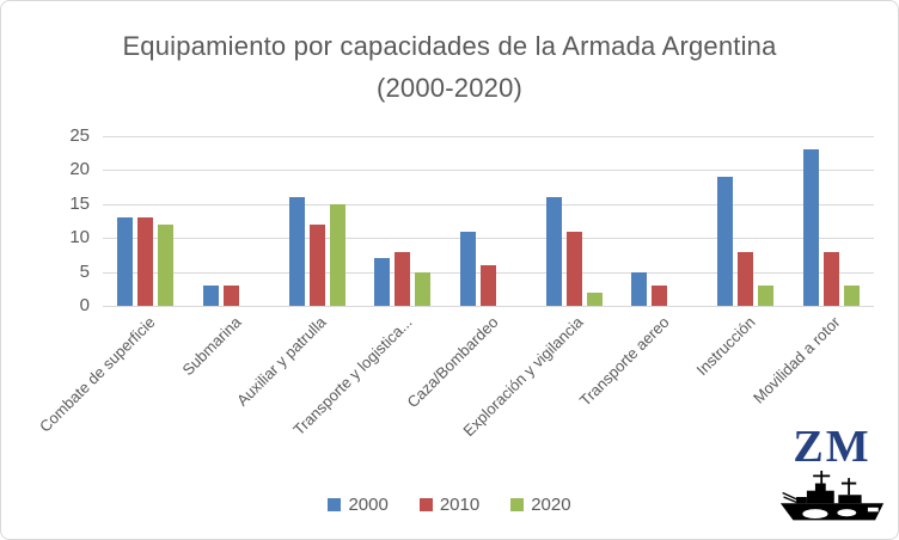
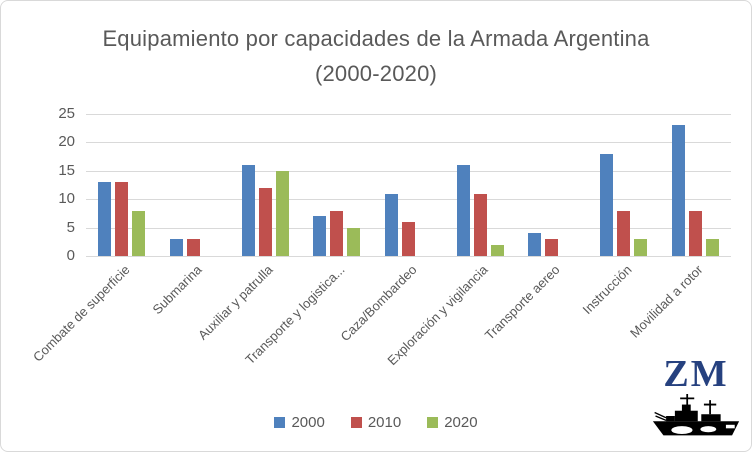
2020/Combate de superficie: 12 -> 8
2000/Transporte aereo: 5 -> 4
2000/Instrucción: 19 -> 18
